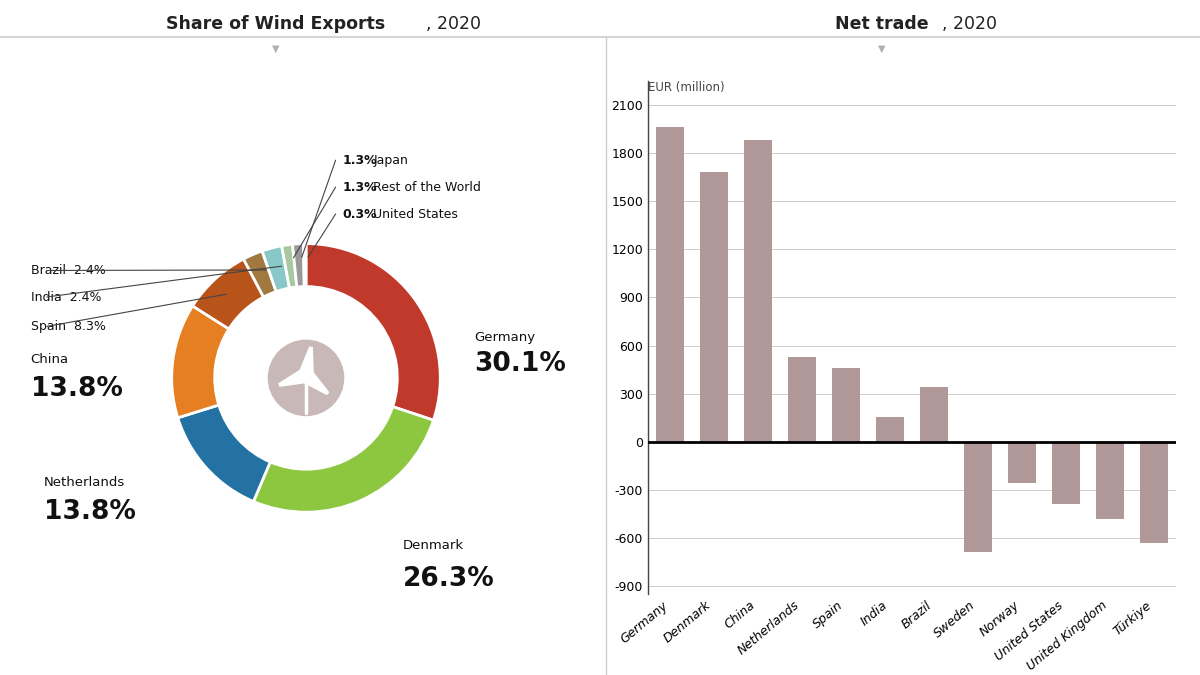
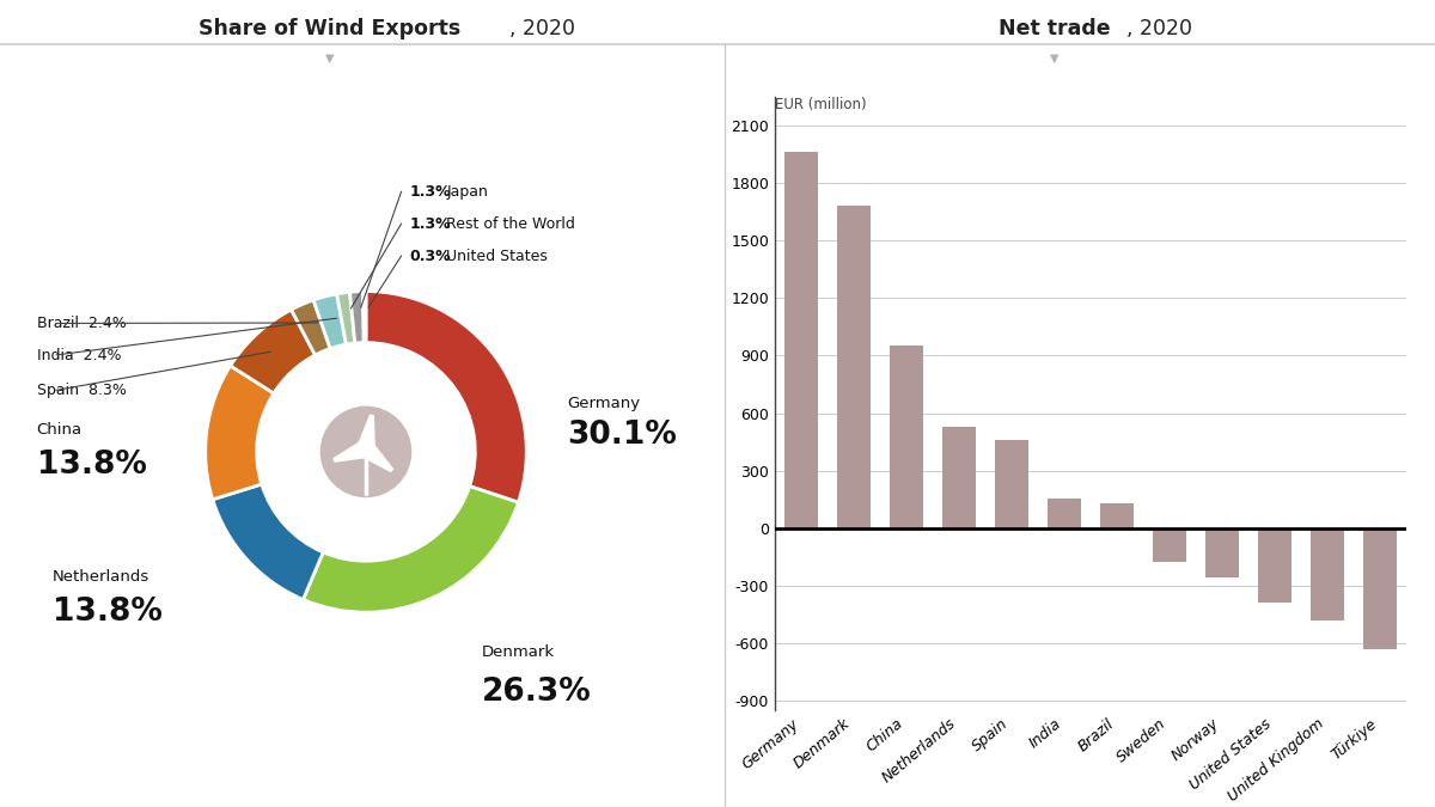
China: 1880 -> 950
Brazil: 340 -> 130
Sweden: -690 -> -180
